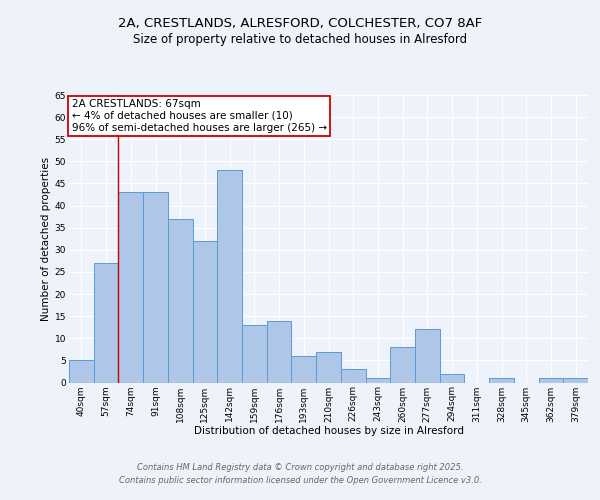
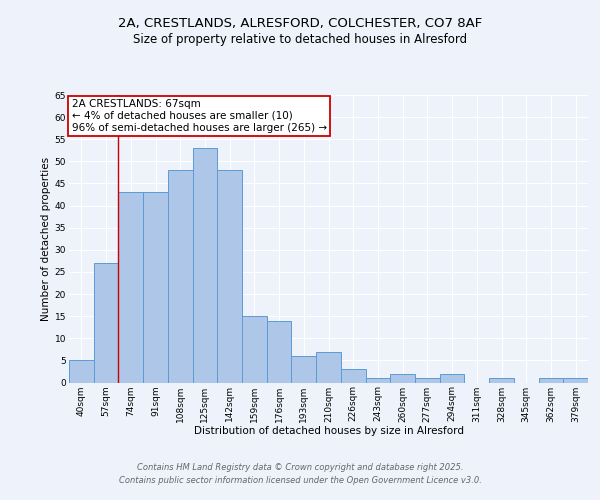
108sqm: 37 -> 48
125sqm: 32 -> 53
159sqm: 13 -> 15
260sqm: 8 -> 2
277sqm: 12 -> 1
